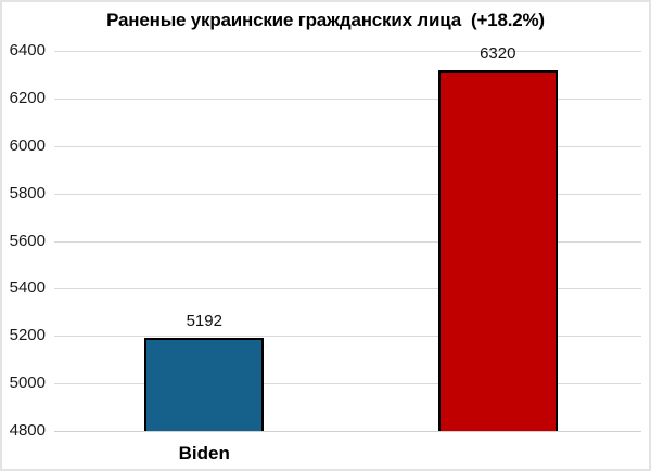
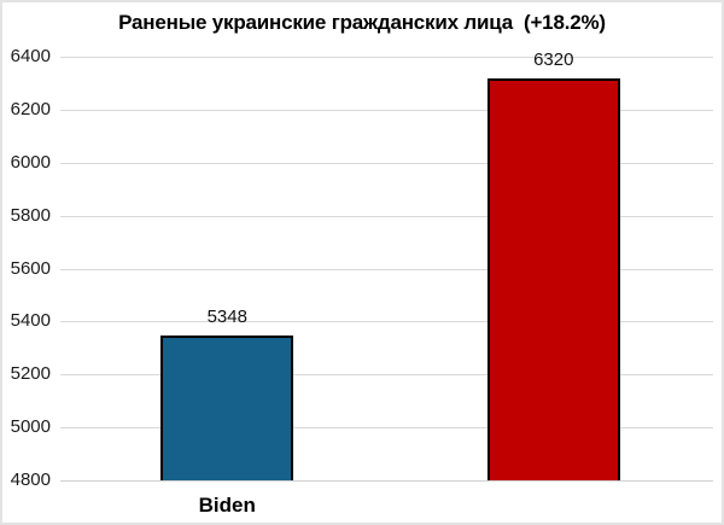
Biden: 5192 -> 5348
